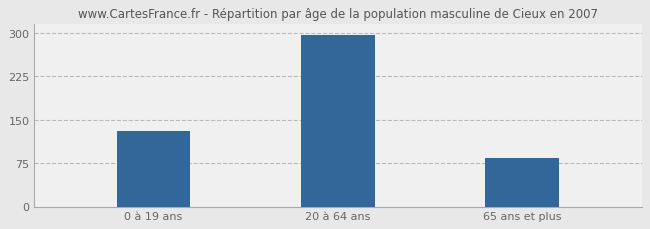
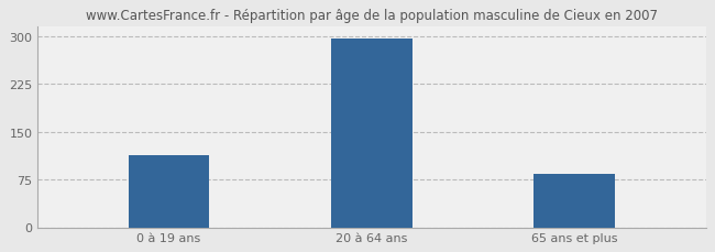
0 à 19 ans: 130 -> 113
